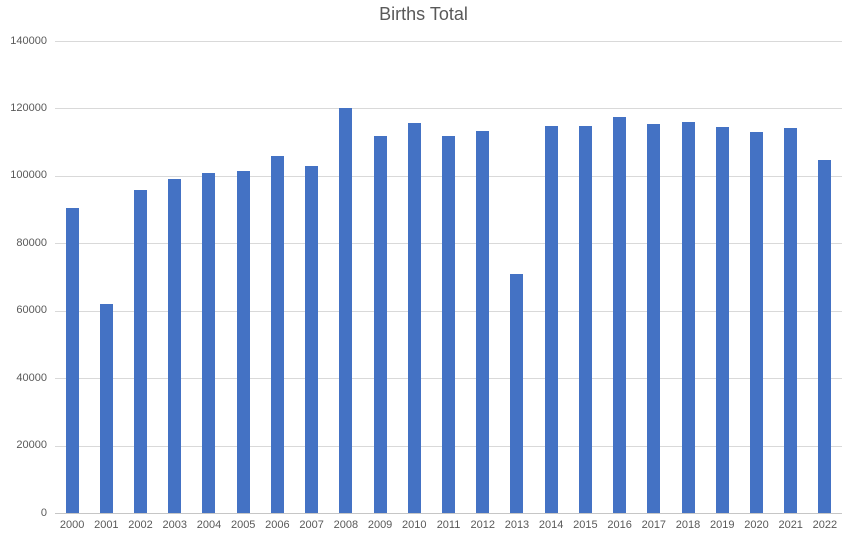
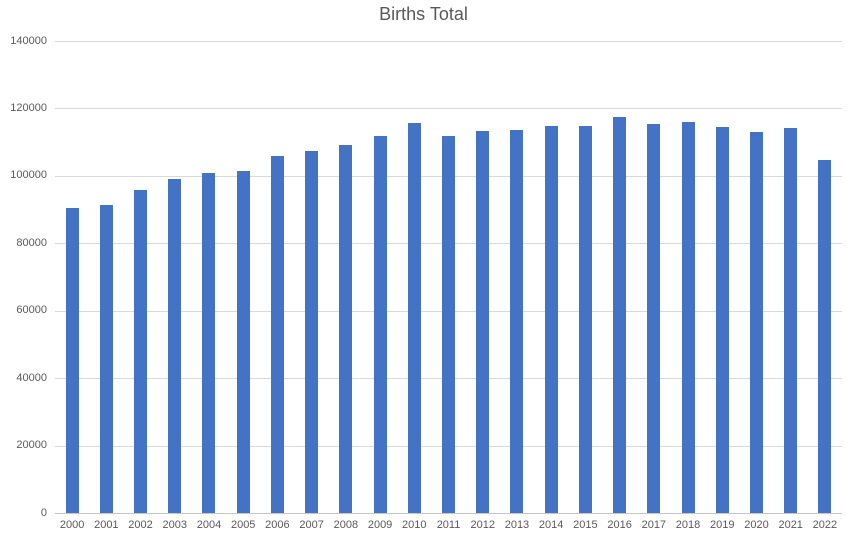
2001: 62000 -> 91000
2007: 103000 -> 107000
2008: 120000 -> 109000
2013: 71000 -> 114000
